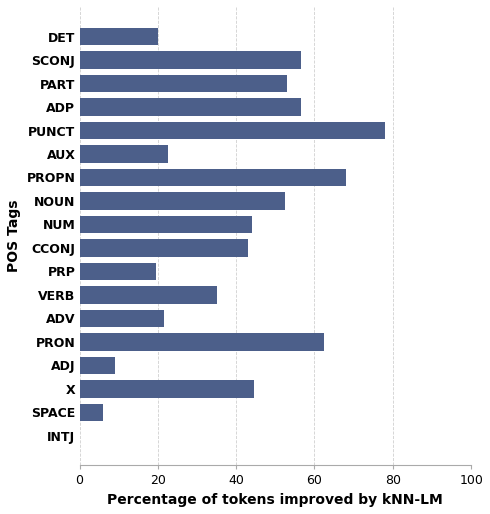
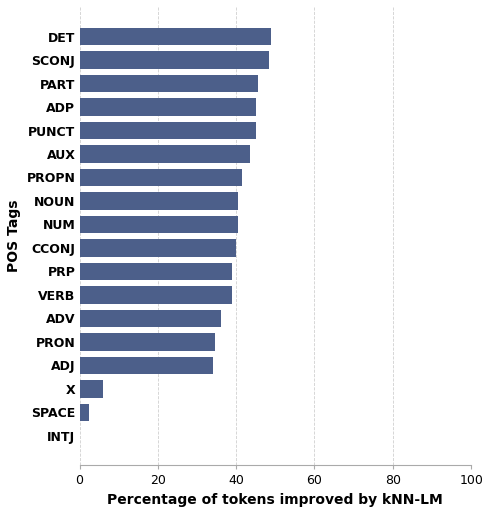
DET: 20.0 -> 49.0
SCONJ: 56.5 -> 48.5
PART: 53.0 -> 45.5
ADP: 56.5 -> 45.0
PUNCT: 78.0 -> 45.0
AUX: 22.5 -> 43.5
PROPN: 68.0 -> 41.5
NOUN: 52.5 -> 40.5
NUM: 44.0 -> 40.5
CCONJ: 43.0 -> 40.0
PRP: 19.5 -> 39.0
VERB: 35.0 -> 39.0
ADV: 21.5 -> 36.0
PRON: 62.5 -> 34.5
ADJ: 9.0 -> 34.0
X: 44.5 -> 6.0
SPACE: 6.0 -> 2.5
